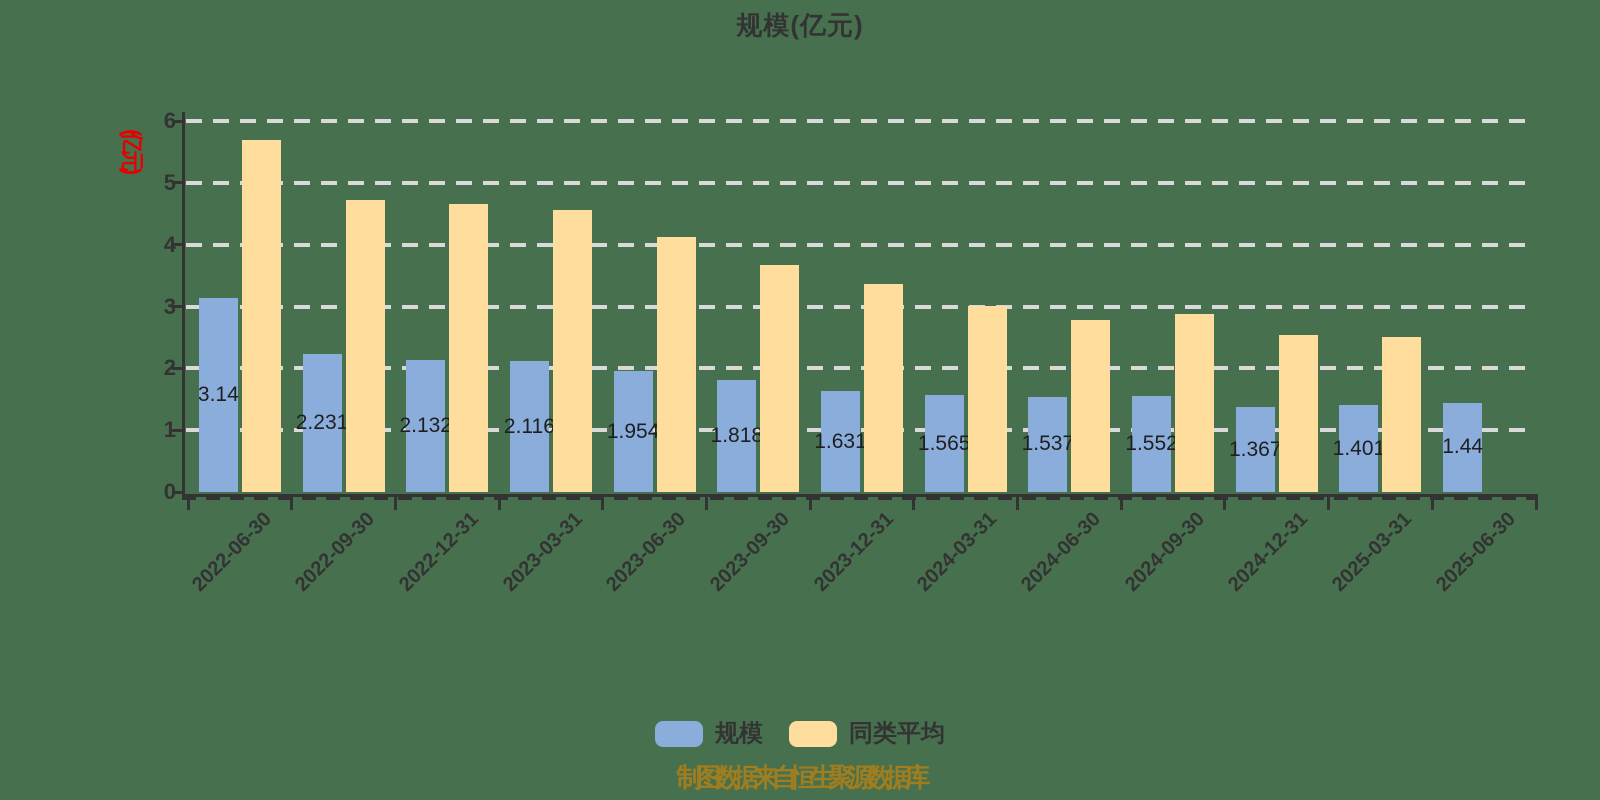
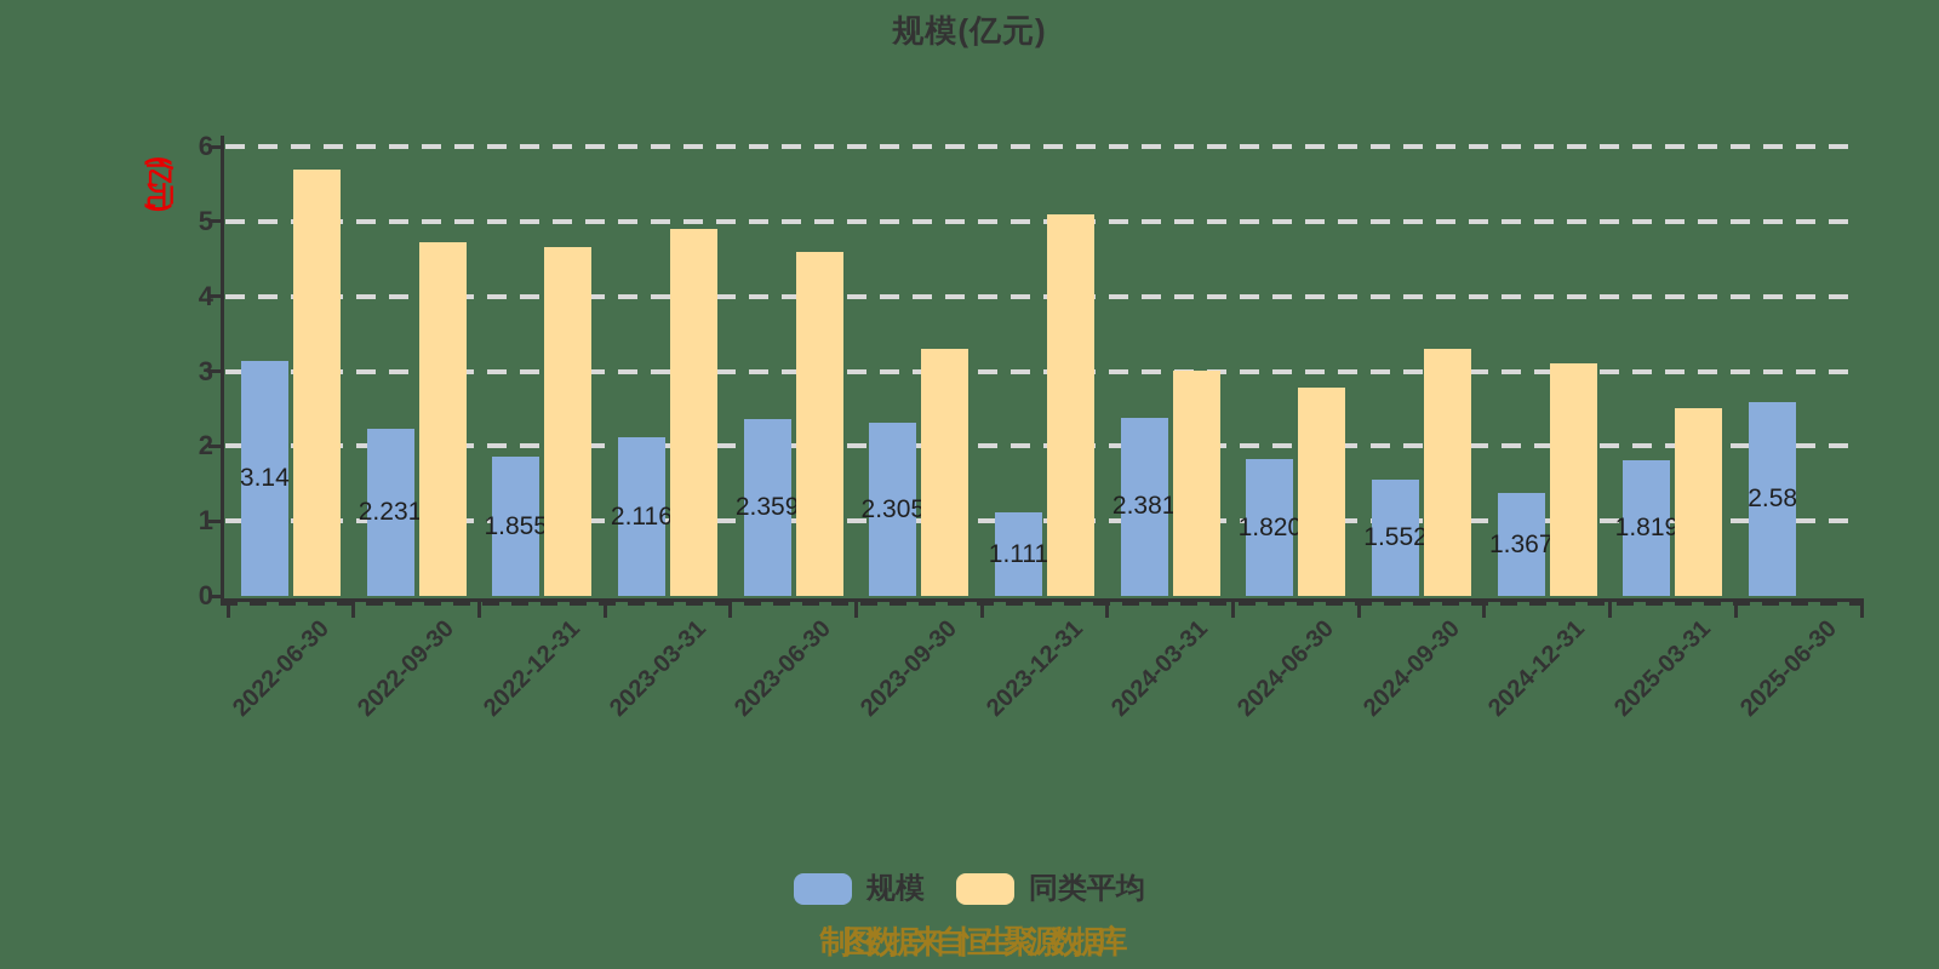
规模/2022-12-31: 2.132 -> 1.855
同类平均/2023-03-31: 4.6 -> 4.9
规模/2023-06-30: 1.954 -> 2.359
同类平均/2023-06-30: 4.1 -> 4.6
规模/2023-09-30: 1.818 -> 2.305
同类平均/2023-09-30: 3.7 -> 3.3
规模/2023-12-31: 1.631 -> 1.111
同类平均/2023-12-31: 3.4 -> 5.1
规模/2024-03-31: 1.565 -> 2.381
规模/2024-06-30: 1.537 -> 1.820
同类平均/2024-09-30: 2.9 -> 3.3
同类平均/2024-12-31: 2.5 -> 3.1
规模/2025-03-31: 1.401 -> 1.819
规模/2025-06-30: 1.44 -> 2.58
